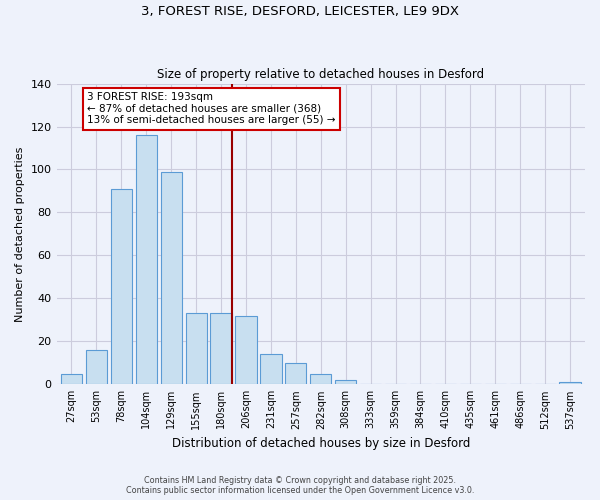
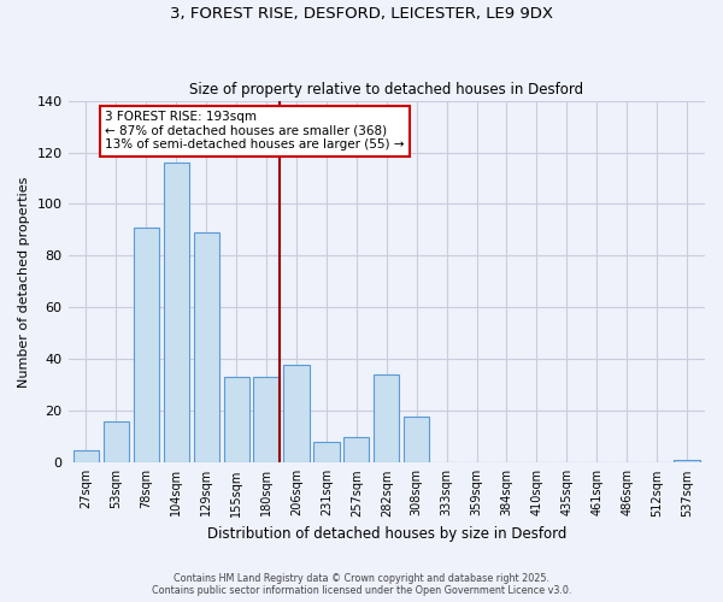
129sqm: 99 -> 89
206sqm: 32 -> 38
231sqm: 14 -> 8
282sqm: 5 -> 34
308sqm: 2 -> 18
